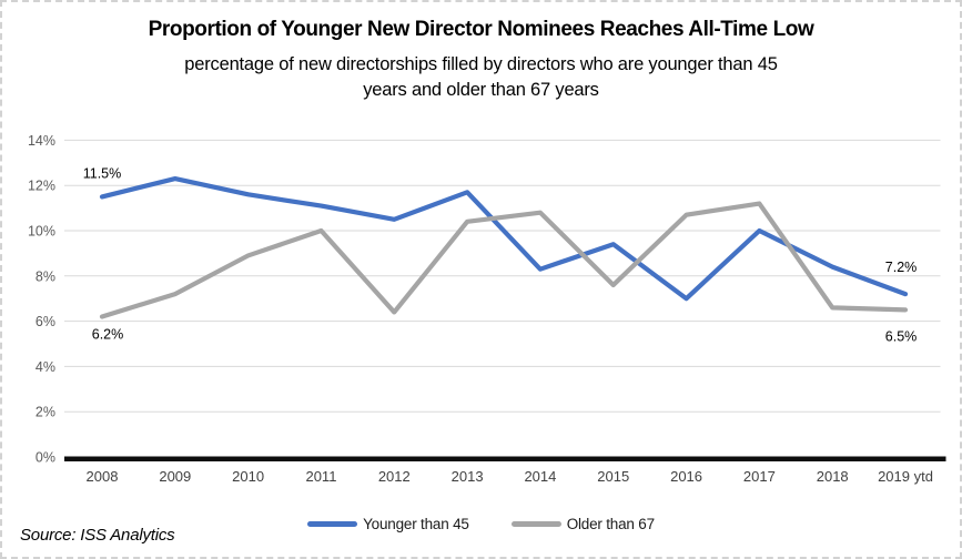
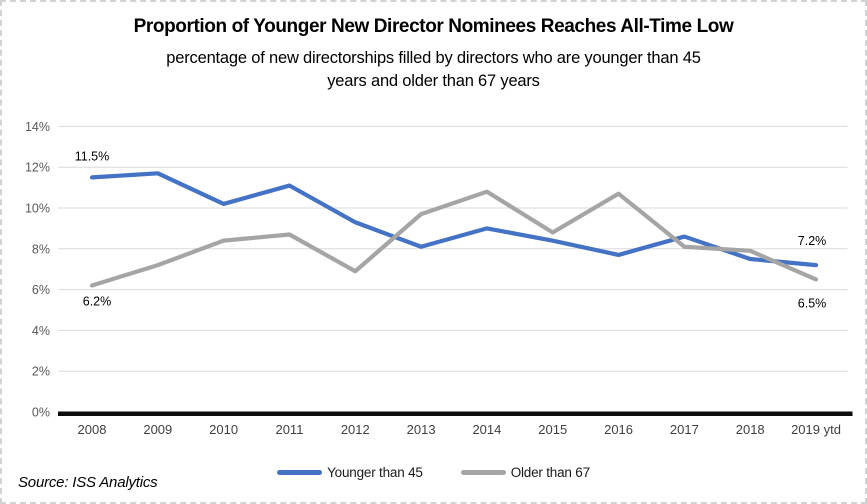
Younger than 45/2009: 12.3% -> 11.7%
Younger than 45/2010: 11.6% -> 10.2%
Older than 67/2010: 8.9% -> 8.4%
Older than 67/2011: 10.0% -> 8.7%
Younger than 45/2012: 10.5% -> 9.3%
Older than 67/2012: 6.4% -> 6.9%
Younger than 45/2013: 11.7% -> 8.1%
Older than 67/2013: 10.4% -> 9.7%
Younger than 45/2014: 8.3% -> 9.0%
Younger than 45/2015: 9.4% -> 8.4%
Older than 67/2015: 7.6% -> 8.8%
Younger than 45/2016: 7.0% -> 7.7%
Younger than 45/2017: 10.0% -> 8.6%
Older than 67/2017: 11.2% -> 8.1%
Younger than 45/2018: 8.4% -> 7.5%
Older than 67/2018: 6.6% -> 7.9%
